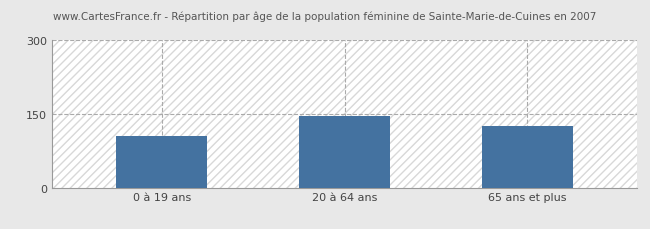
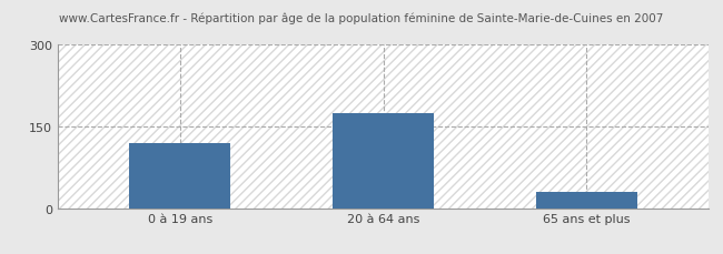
0 à 19 ans: 105 -> 120
20 à 64 ans: 145 -> 175
65 ans et plus: 125 -> 30
